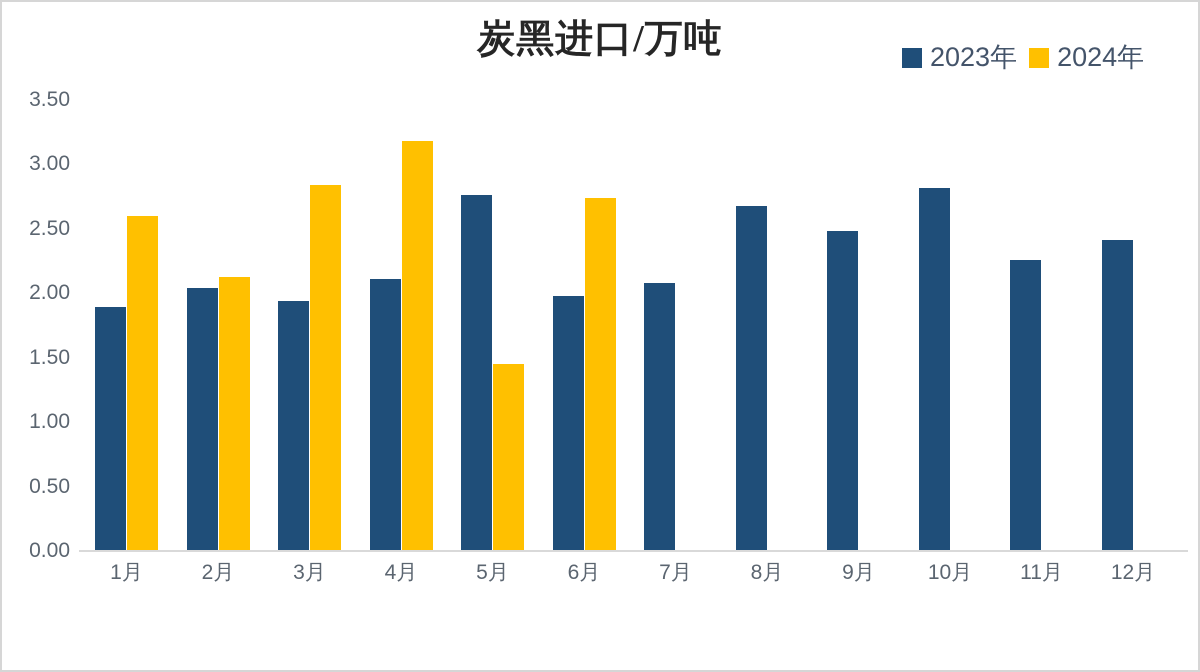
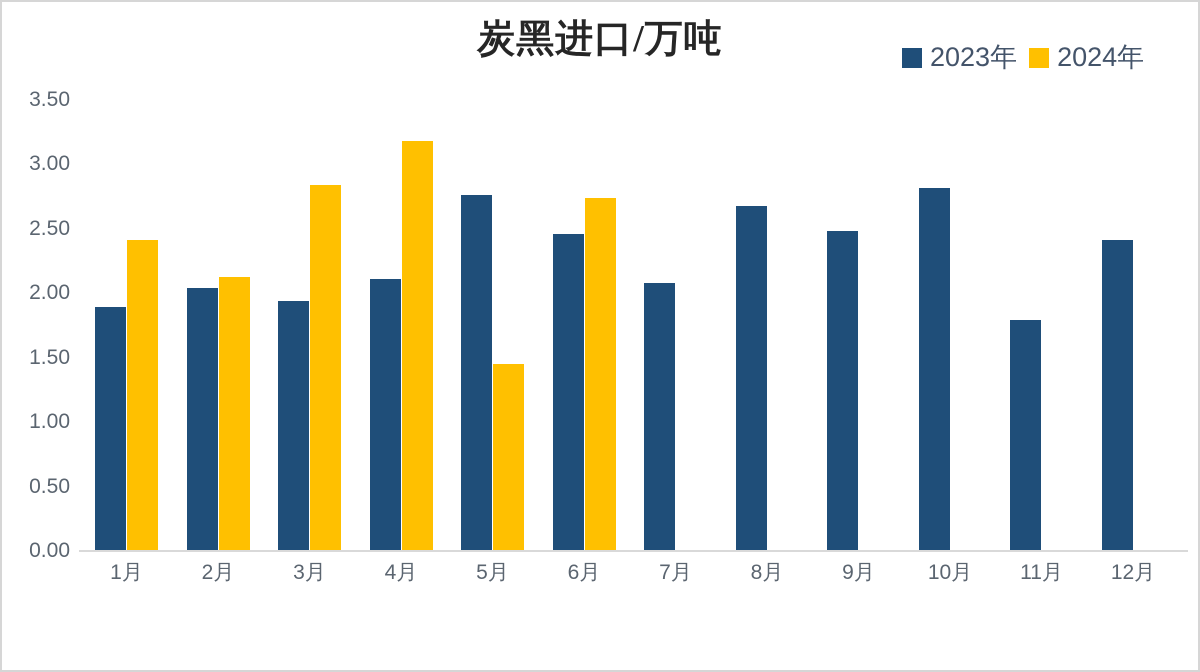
2024年/1月: 2.60 -> 2.41
2023年/6月: 1.98 -> 2.46
2023年/11月: 2.26 -> 1.79
